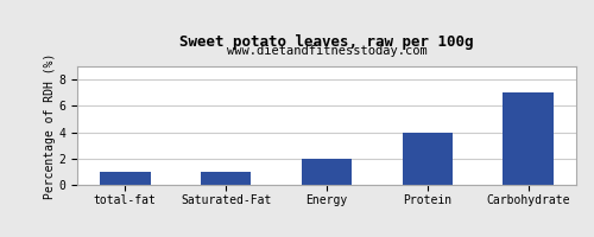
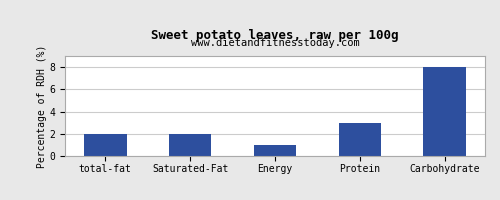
total-fat: 1 -> 2
Saturated-Fat: 1 -> 2
Energy: 2 -> 1
Protein: 4 -> 3
Carbohydrate: 7 -> 8
